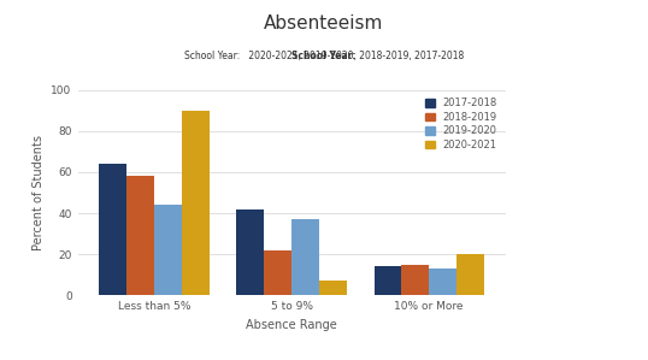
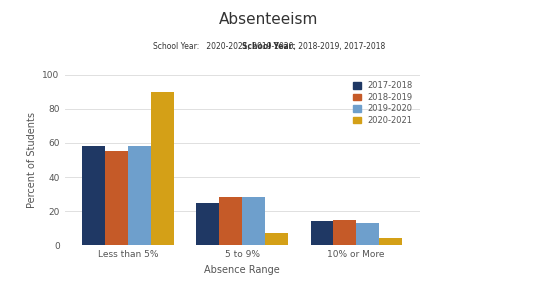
2017-2018/Less than 5%: 64 -> 58
2018-2019/Less than 5%: 58 -> 55
2019-2020/Less than 5%: 44 -> 58
2017-2018/5 to 9%: 42 -> 25
2018-2019/5 to 9%: 22 -> 28
2019-2020/5 to 9%: 37 -> 28
2020-2021/10% or More: 20 -> 4
